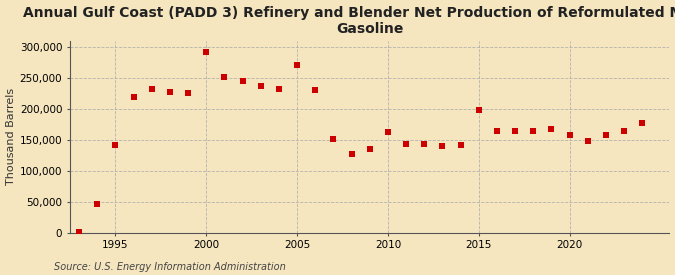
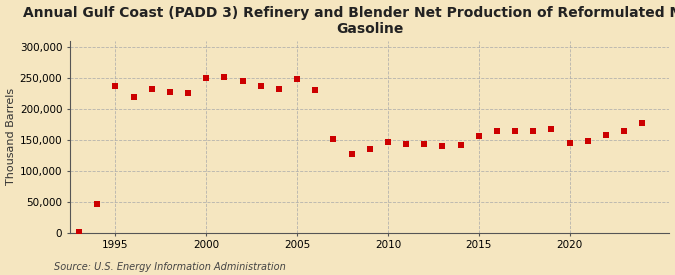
1995: 142,000 -> 238,000
2000: 292,000 -> 250,000
2005: 272,000 -> 249,000
2010: 162,000 -> 147,000
2015: 198,000 -> 157,000
2020: 158,000 -> 145,000
